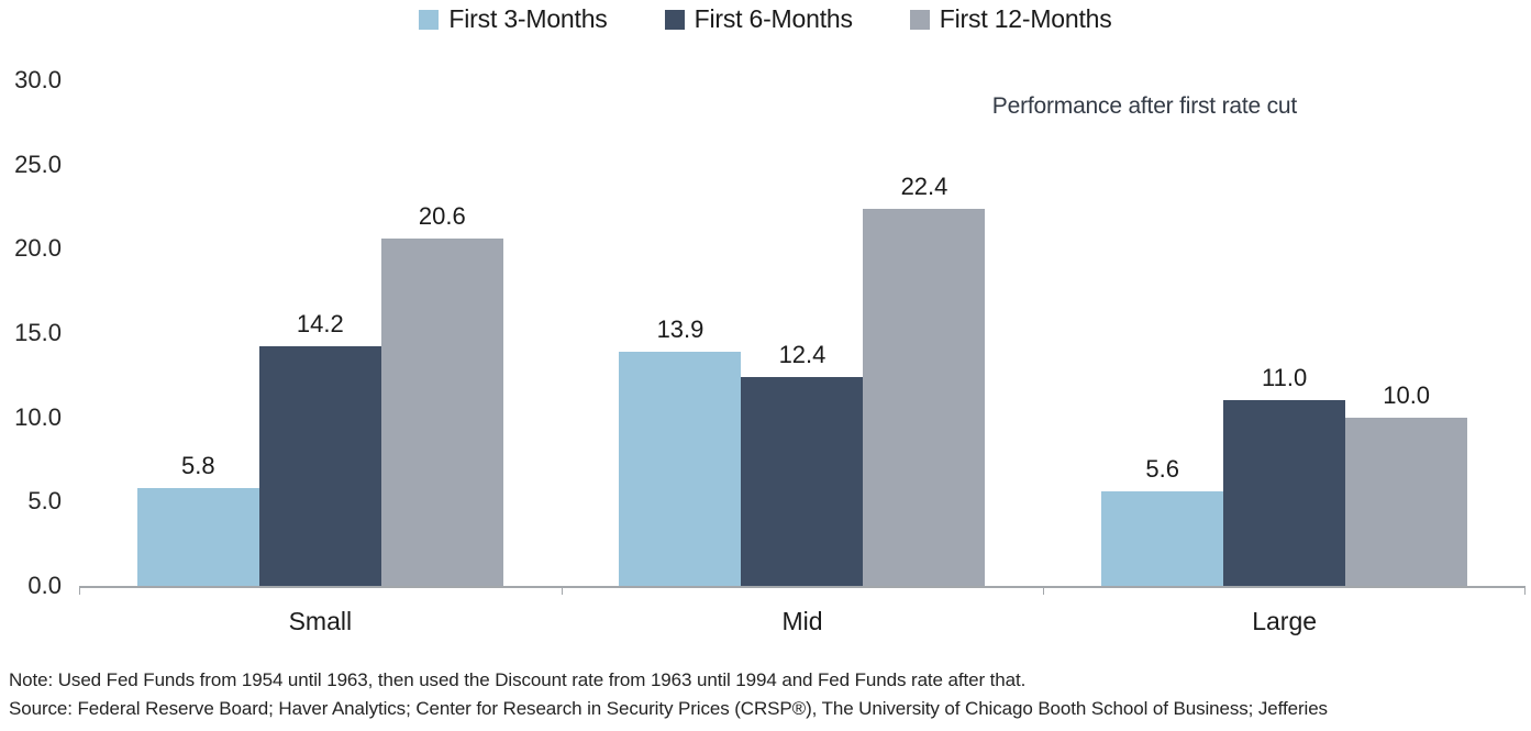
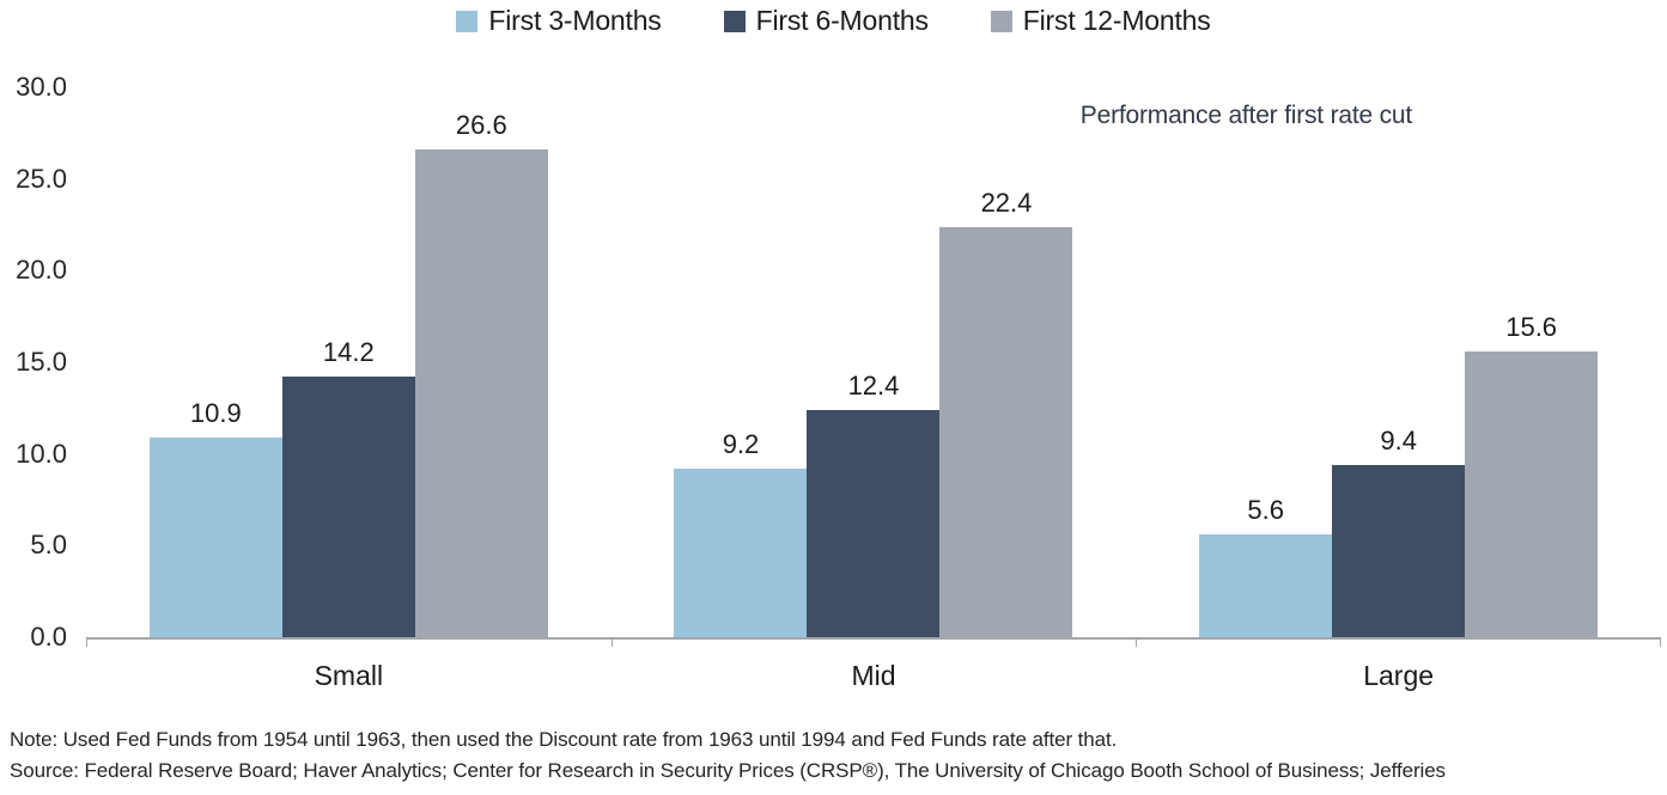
First 3-Months/Small: 5.8 -> 10.9
First 12-Months/Small: 20.6 -> 26.6
First 3-Months/Mid: 13.9 -> 9.2
First 6-Months/Large: 11.0 -> 9.4
First 12-Months/Large: 10.0 -> 15.6
